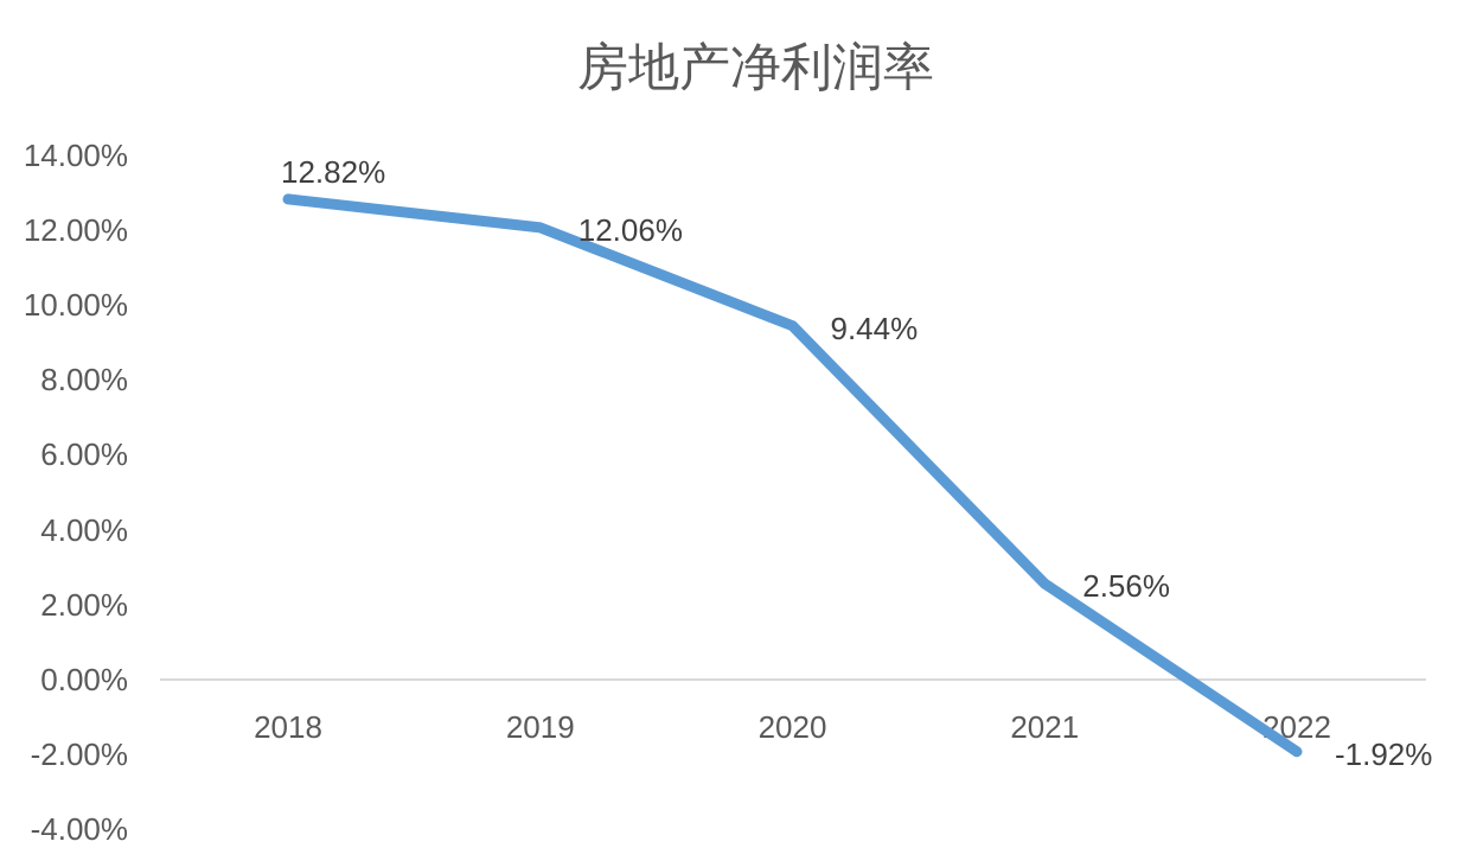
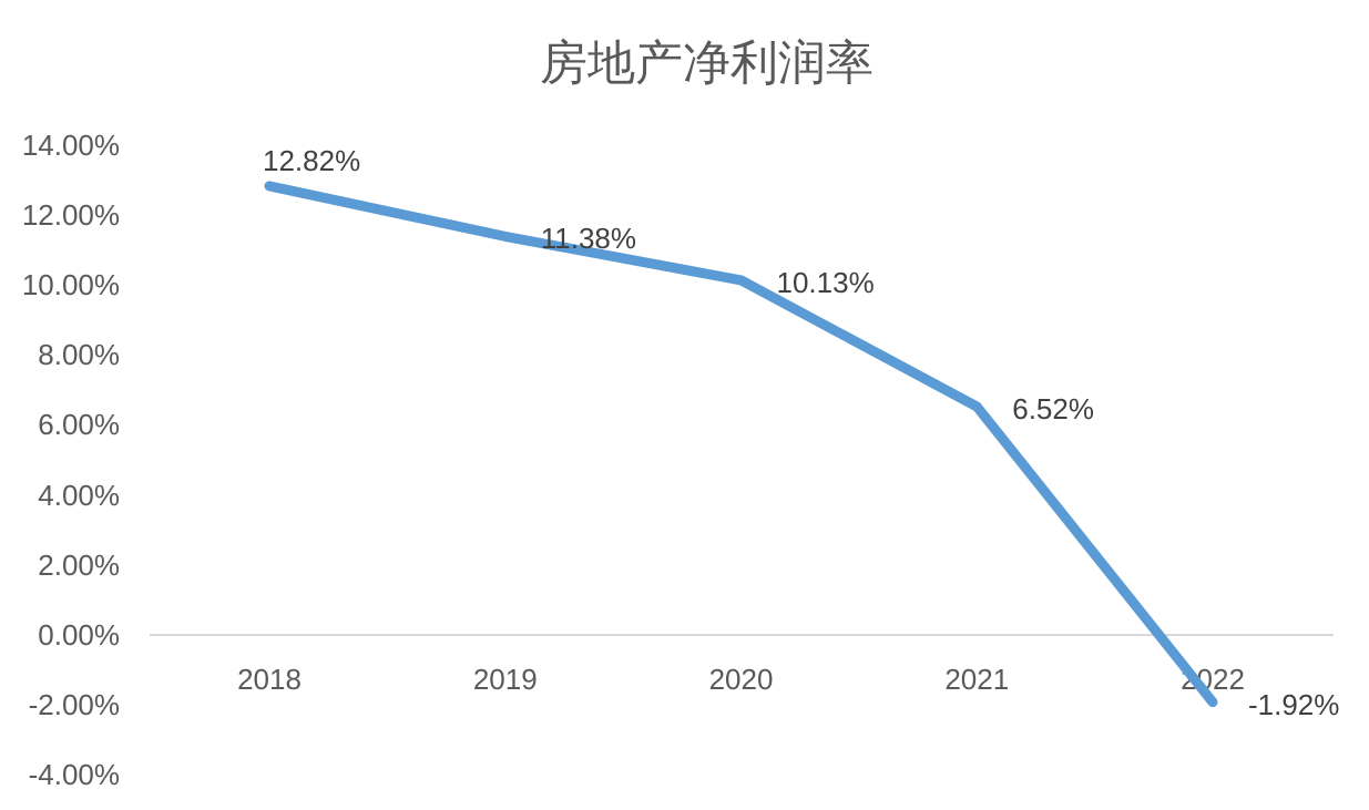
2019: 12.06% -> 11.38%
2020: 9.44% -> 10.13%
2021: 2.56% -> 6.52%
